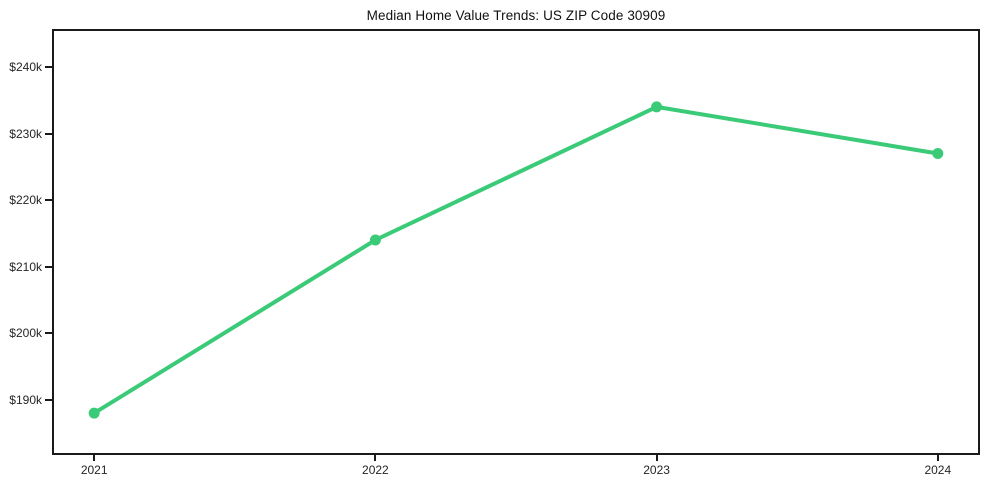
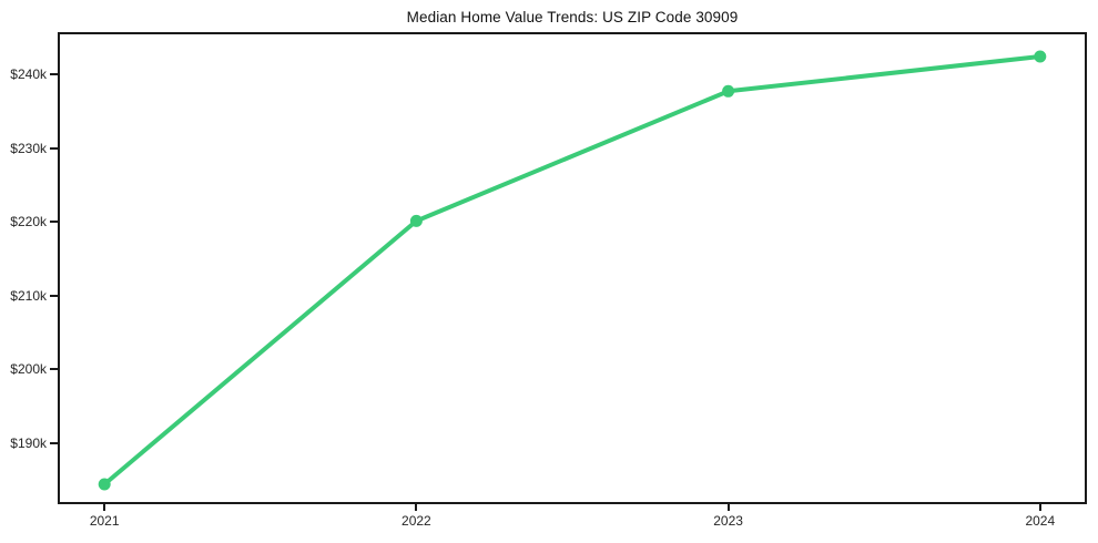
2021: $188k -> $184k
2022: $214k -> $220k
2023: $234k -> $238k
2024: $227k -> $242k
